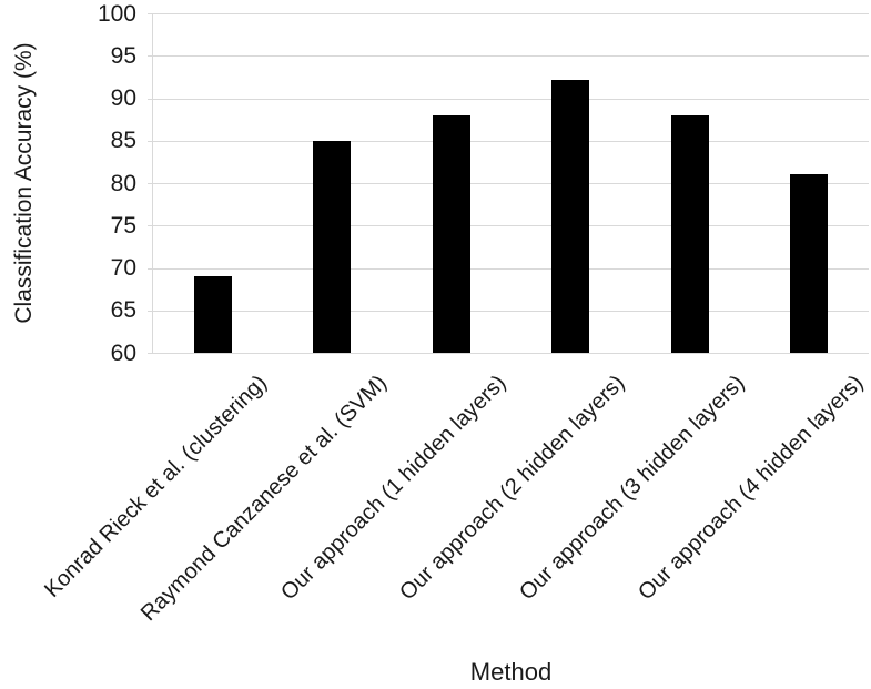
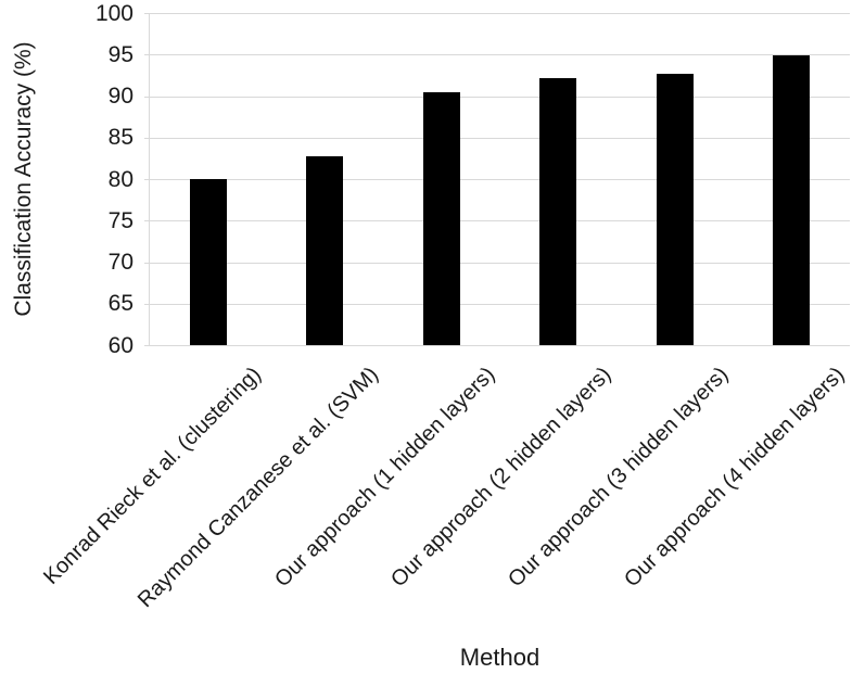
Konrad Rieck et al. (clustering): 69 -> 80
Raymond Canzanese et al. (SVM): 85 -> 83
Our approach (1 hidden layers): 88 -> 90
Our approach (3 hidden layers): 88 -> 93
Our approach (4 hidden layers): 81 -> 95
